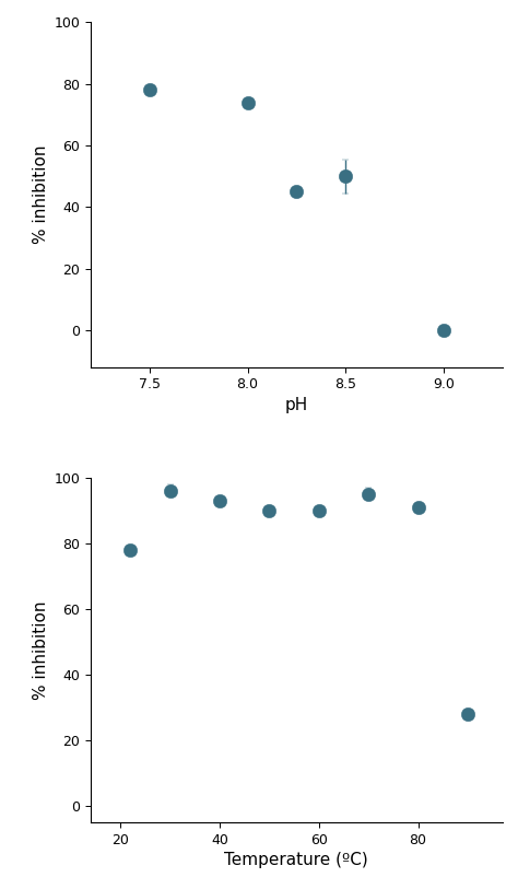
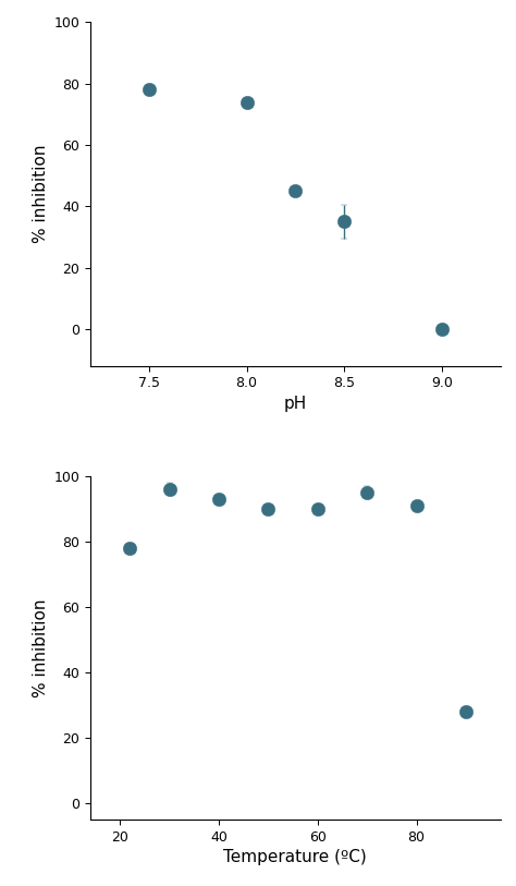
8.5: 50 -> 35
